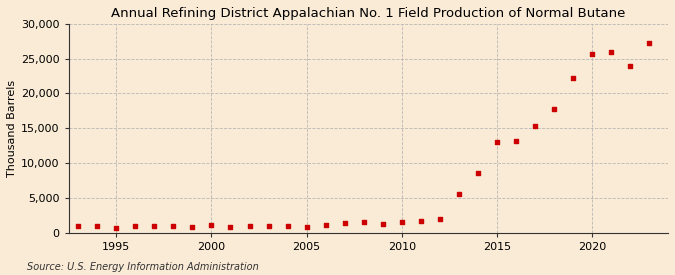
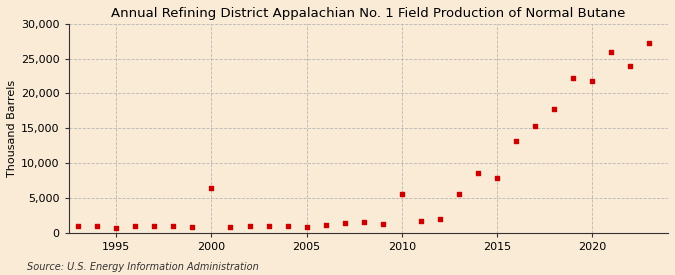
2000: 1,100 -> 6,400
2010: 1,500 -> 5,600
2015: 13,000 -> 7,800
2020: 25,600 -> 21,800
